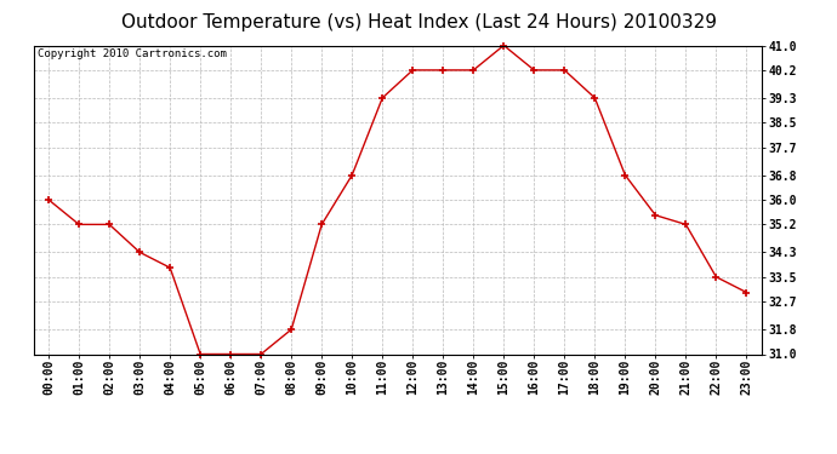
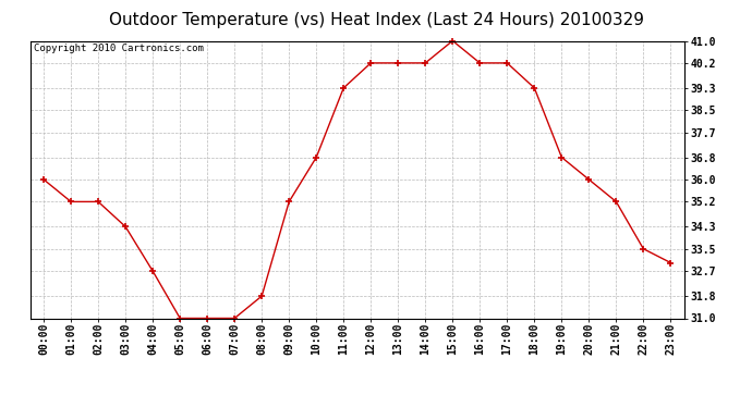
04:00: 33.8 -> 32.7
20:00: 35.5 -> 36.0
